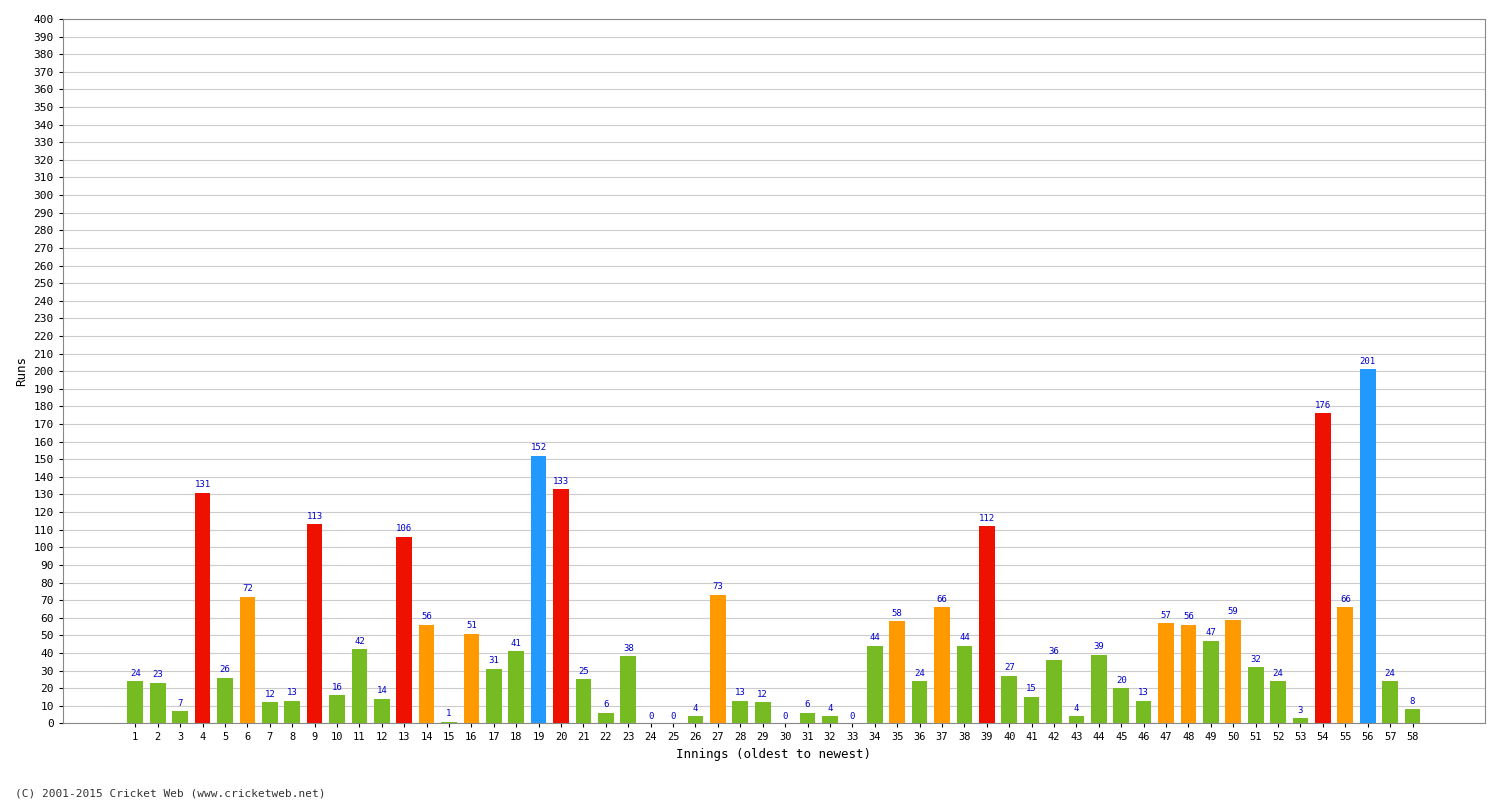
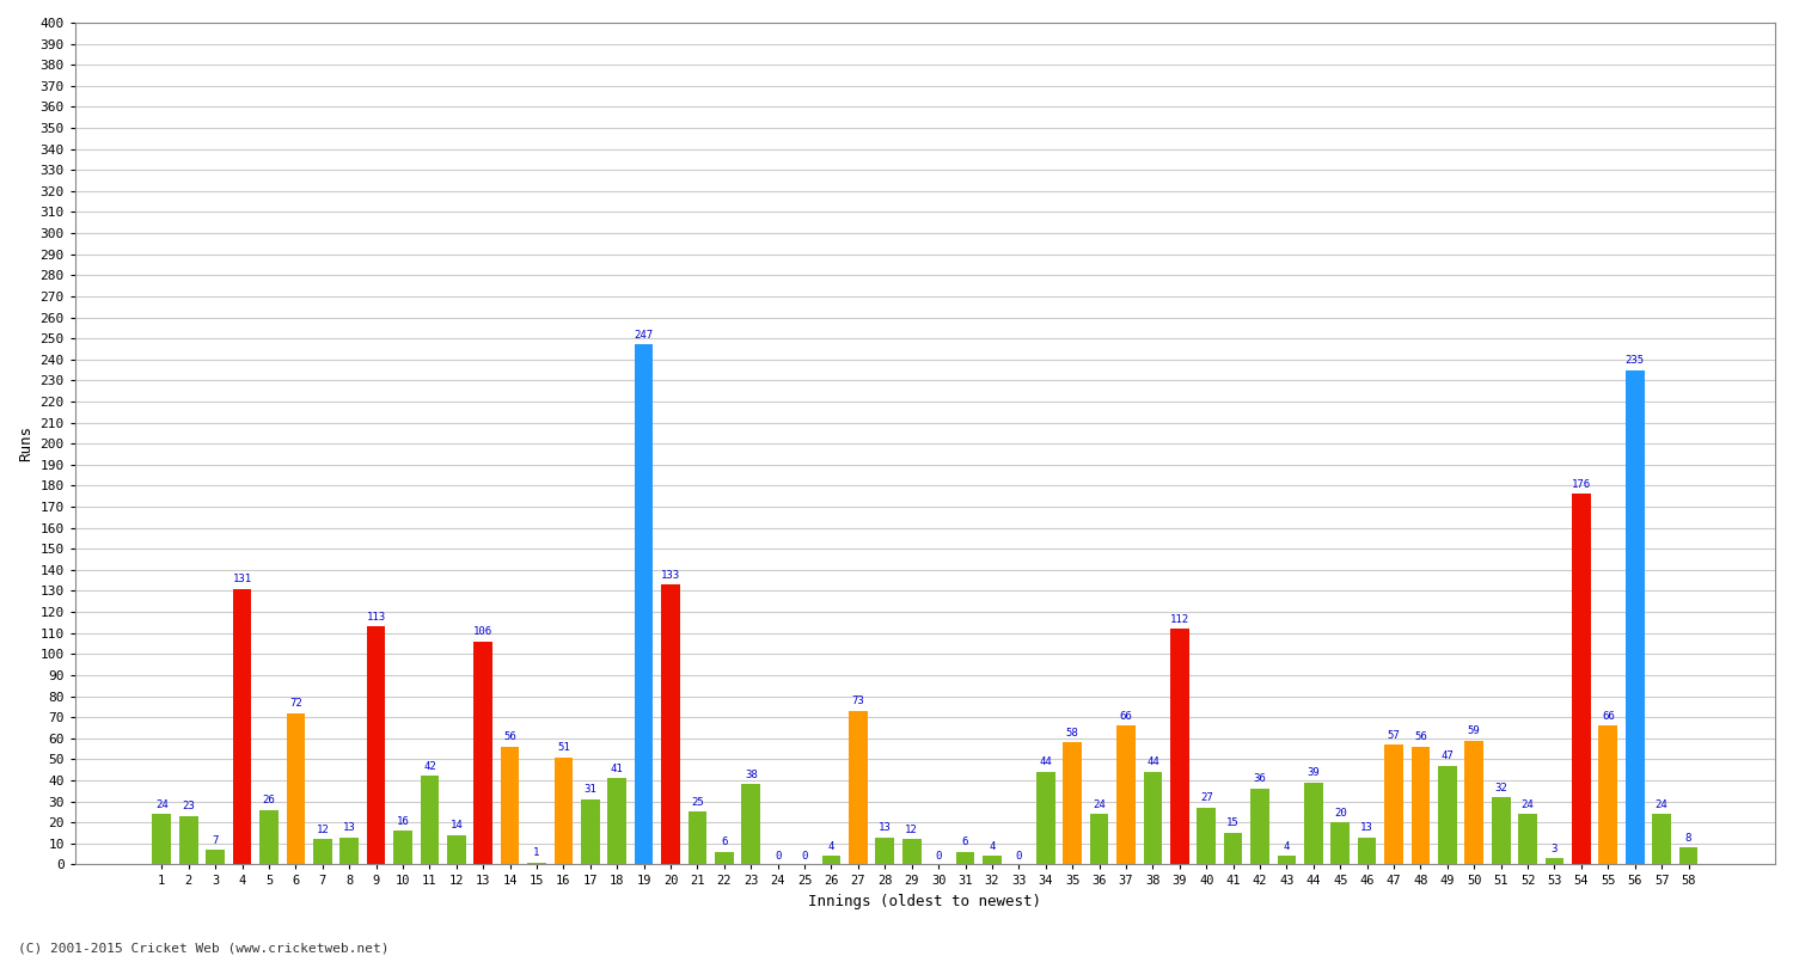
19: 152 -> 247
56: 201 -> 235
